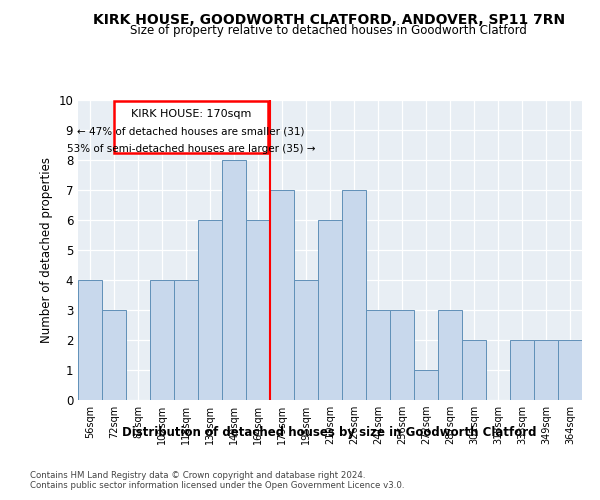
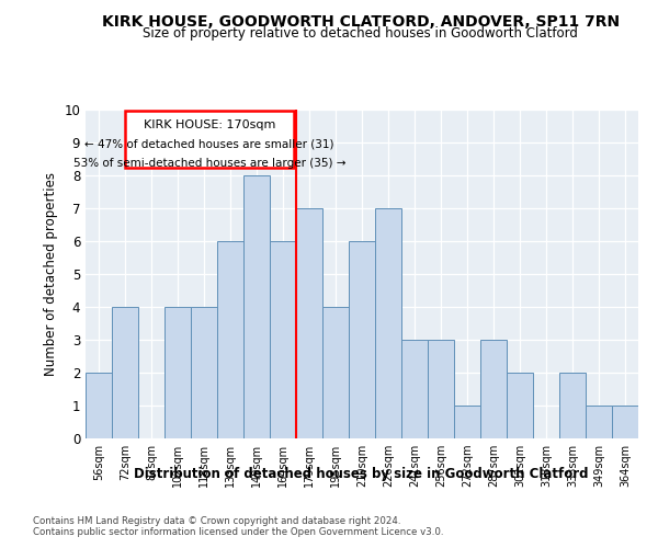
56sqm: 4 -> 2
72sqm: 3 -> 4
349sqm: 2 -> 1
364sqm: 2 -> 1
